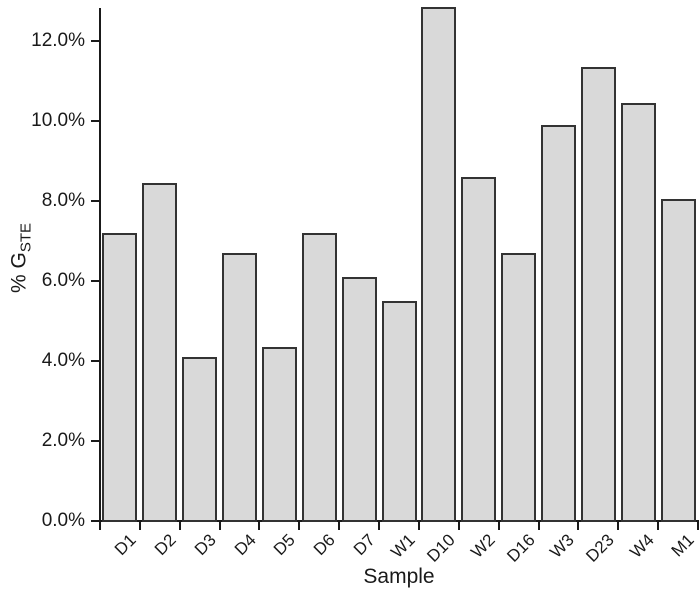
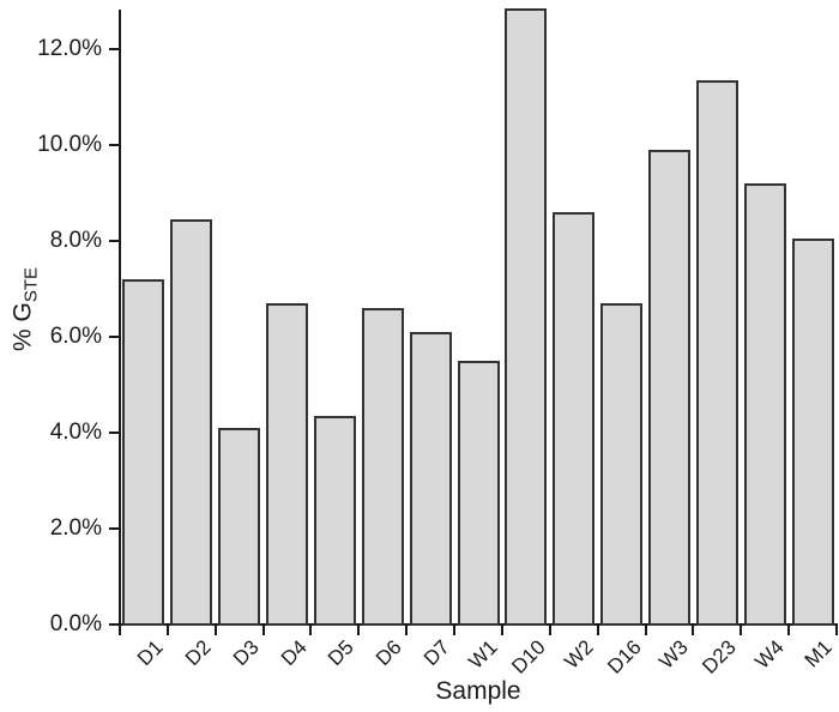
D6: 7.2% -> 6.6%
W4: 10.4% -> 9.2%
